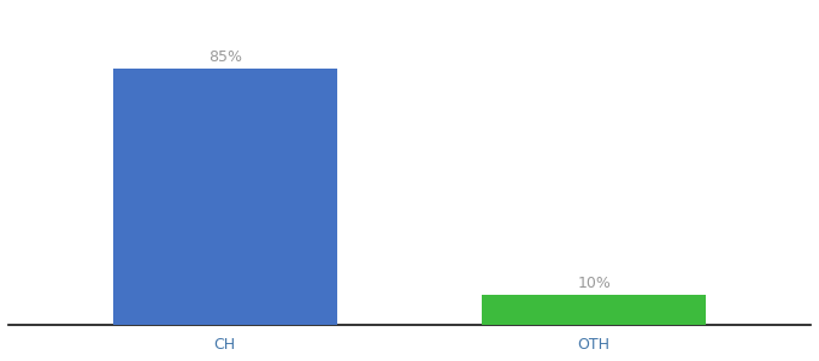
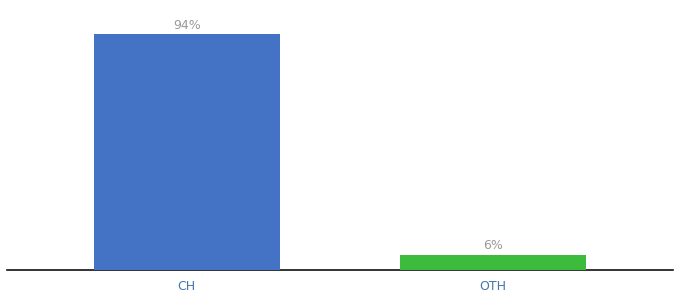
CH: 85% -> 94%
OTH: 10% -> 6%
